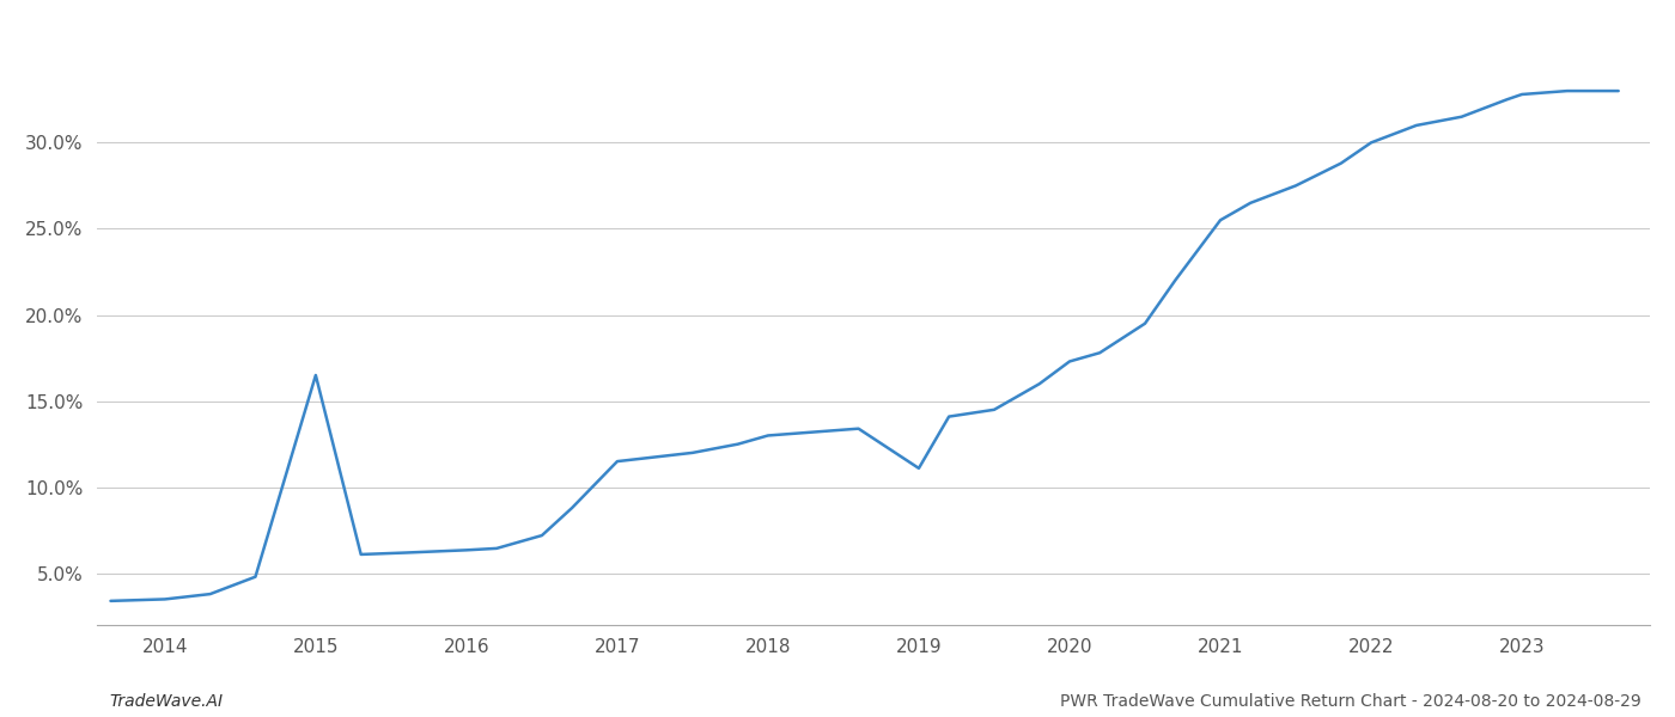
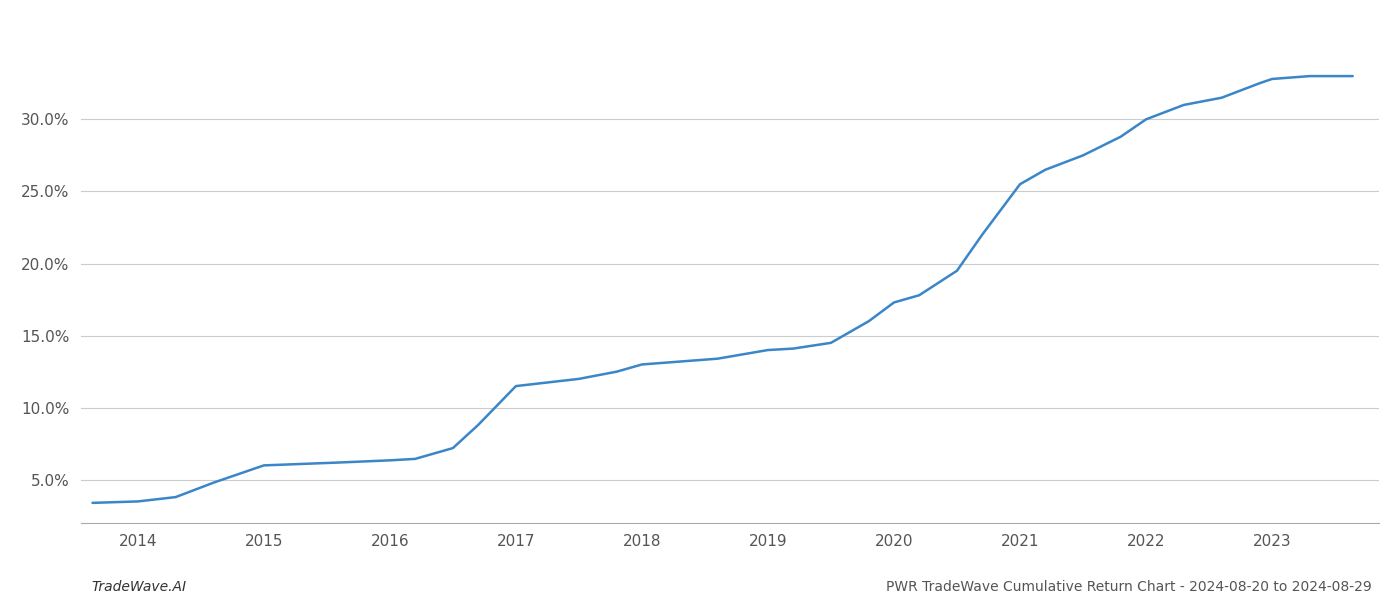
2015: 16.5% -> 6.0%
2019: 11.1% -> 14.0%
